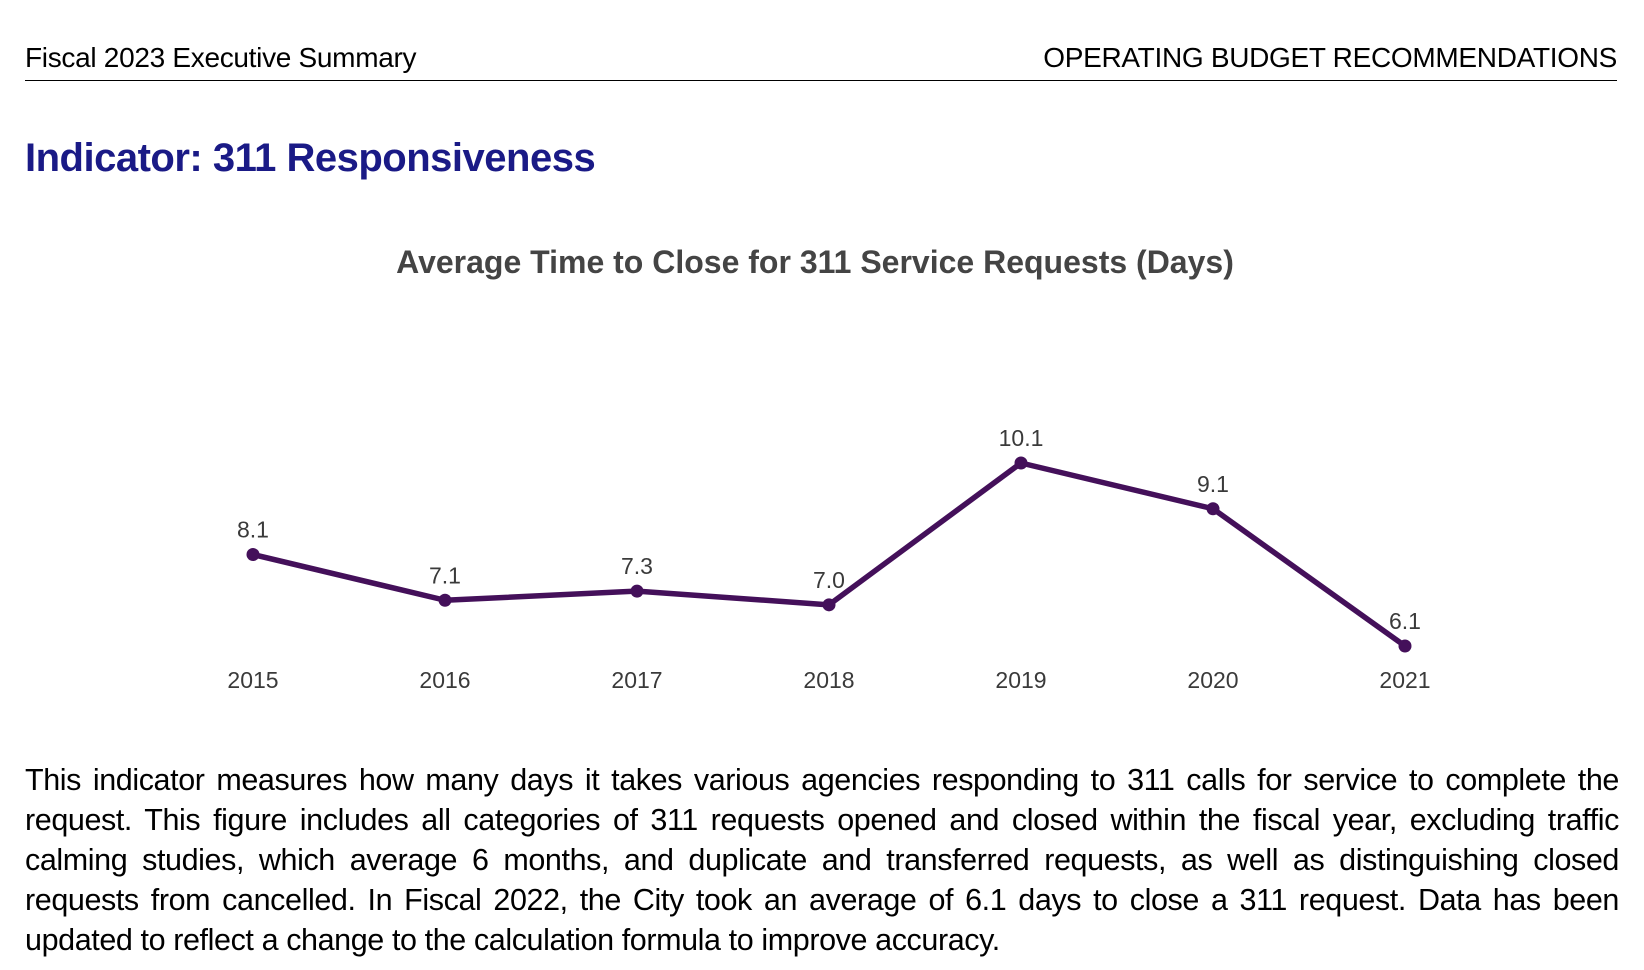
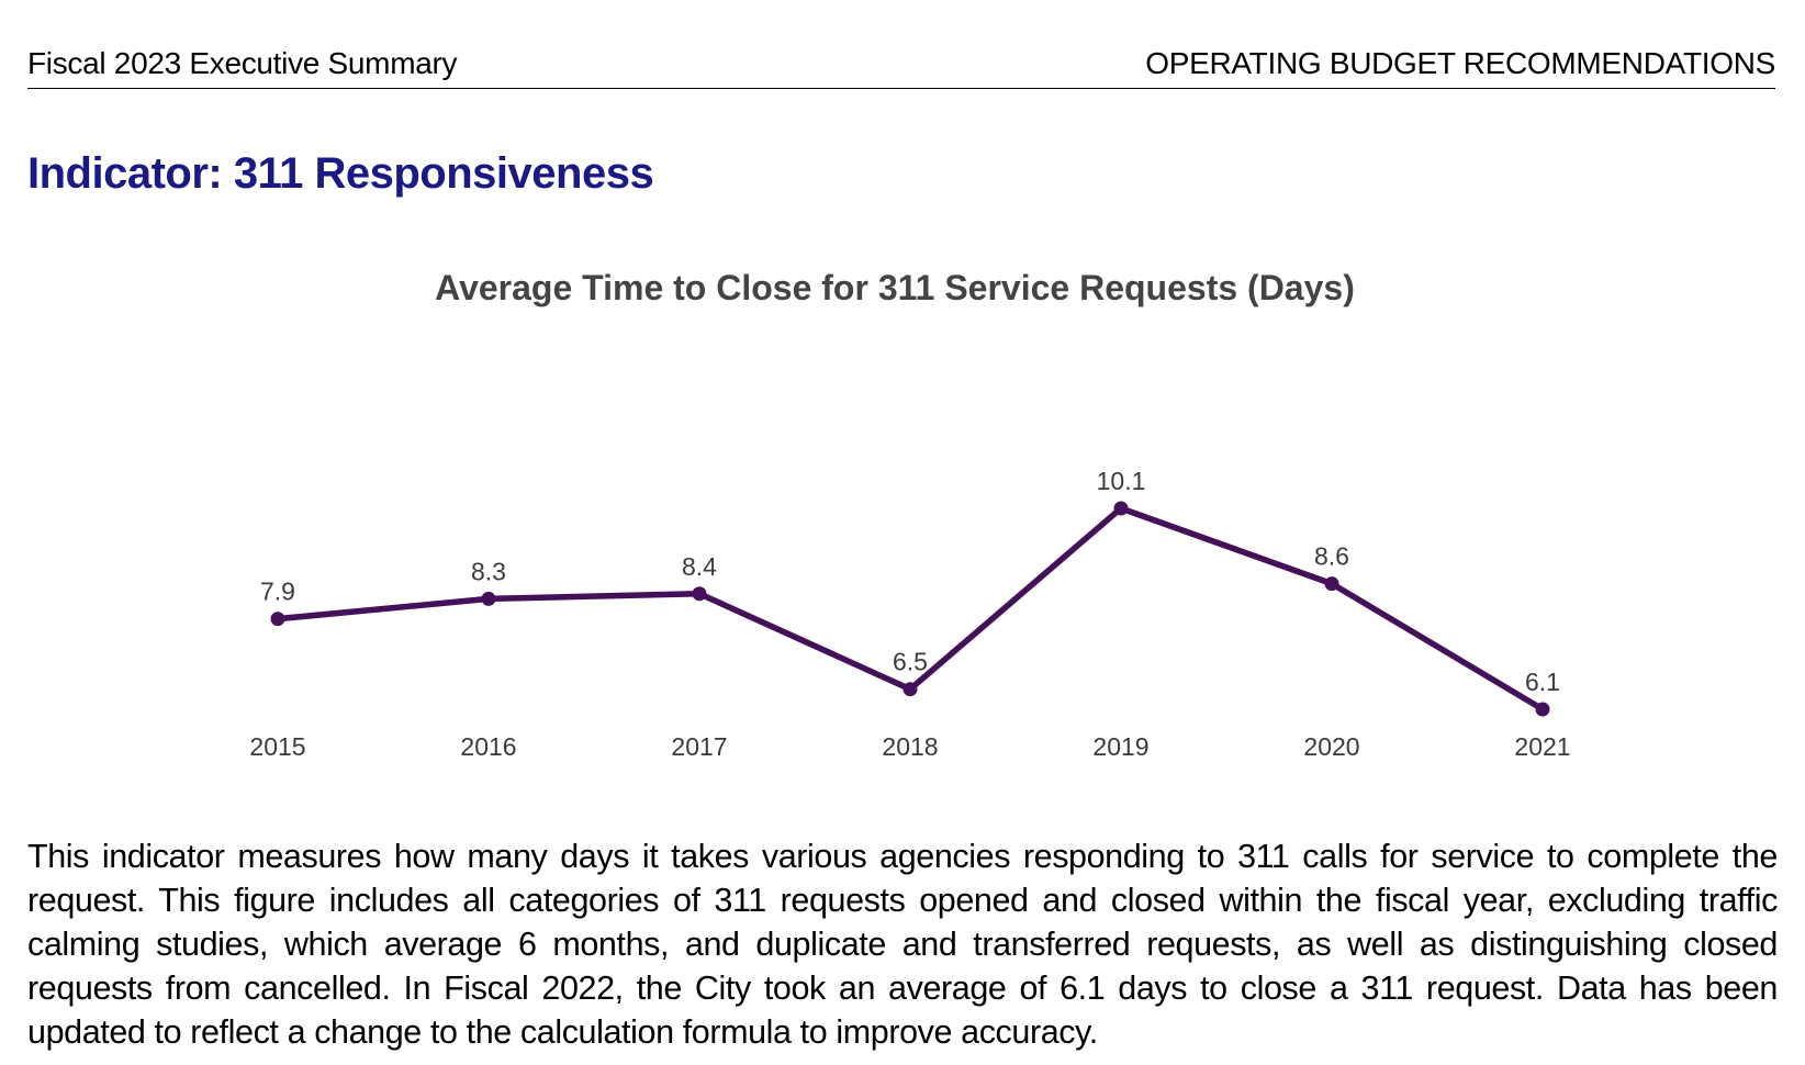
2015: 8.1 -> 7.9
2016: 7.1 -> 8.3
2017: 7.3 -> 8.4
2018: 7.0 -> 6.5
2020: 9.1 -> 8.6
